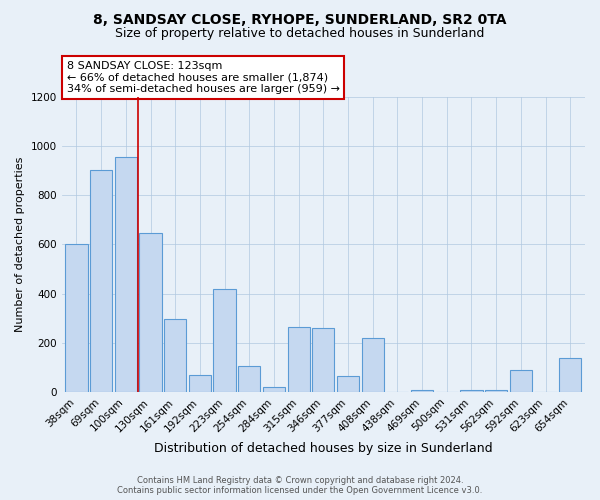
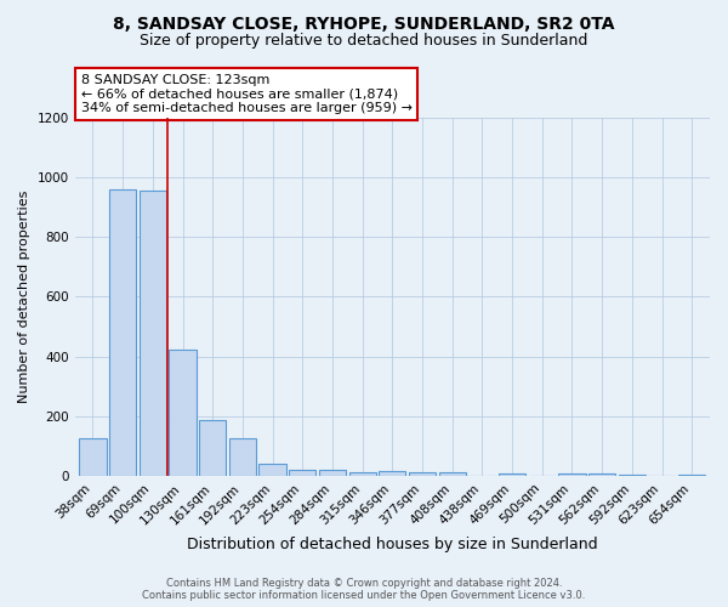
38sqm: 600 -> 125
69sqm: 905 -> 960
130sqm: 645 -> 425
161sqm: 295 -> 185
192sqm: 70 -> 125
223sqm: 420 -> 42
254sqm: 105 -> 20
315sqm: 265 -> 12
346sqm: 260 -> 15
377sqm: 65 -> 12
408sqm: 220 -> 10
592sqm: 90 -> 5
654sqm: 140 -> 5
